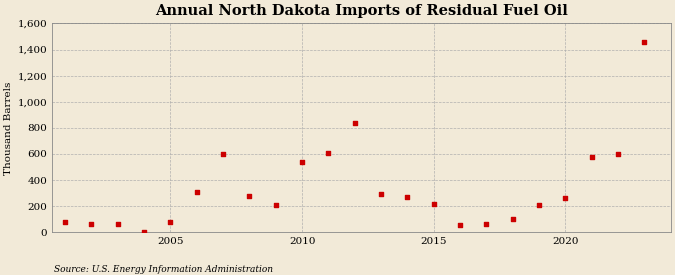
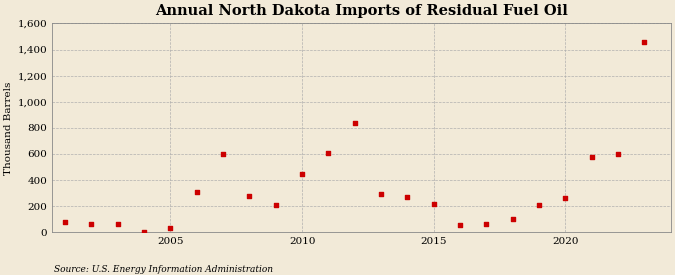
2005: 80 -> 30
2010: 540 -> 450
